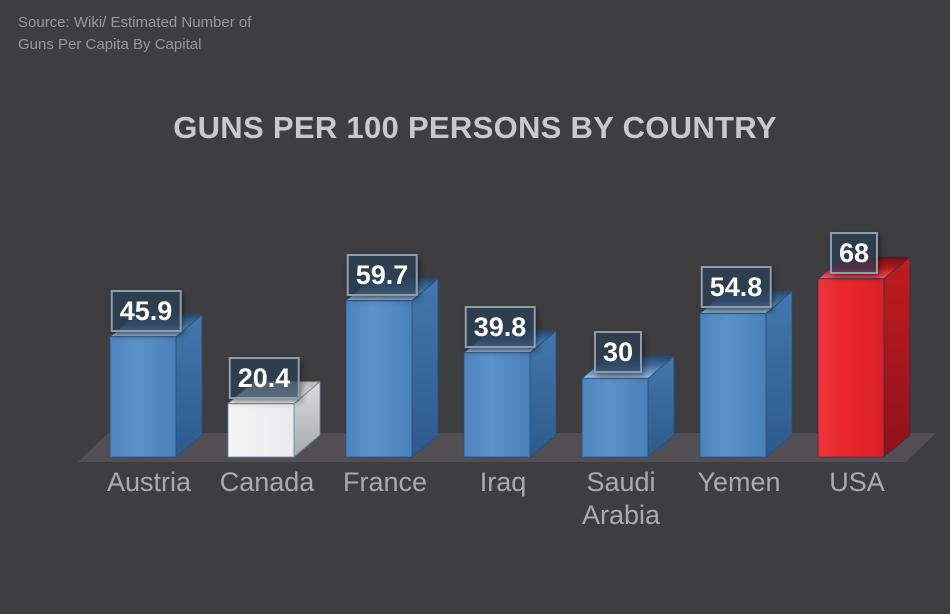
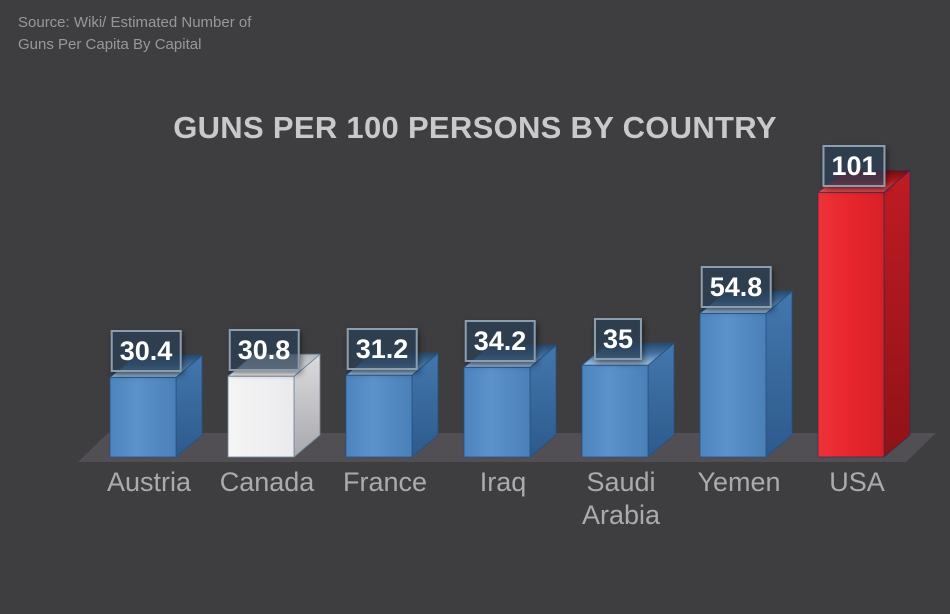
Austria: 45.9 -> 30.4
Canada: 20.4 -> 30.8
France: 59.7 -> 31.2
Iraq: 39.8 -> 34.2
Saudi Arabia: 30 -> 35
USA: 68 -> 101
